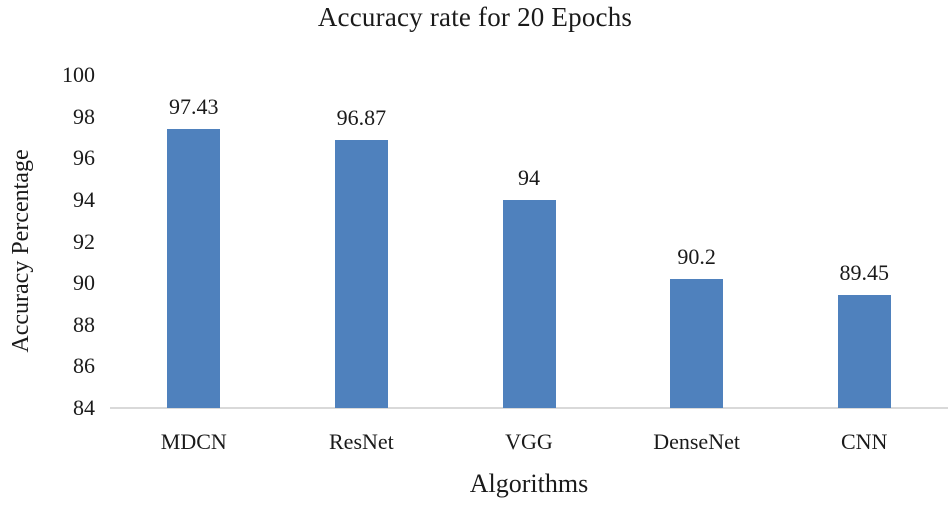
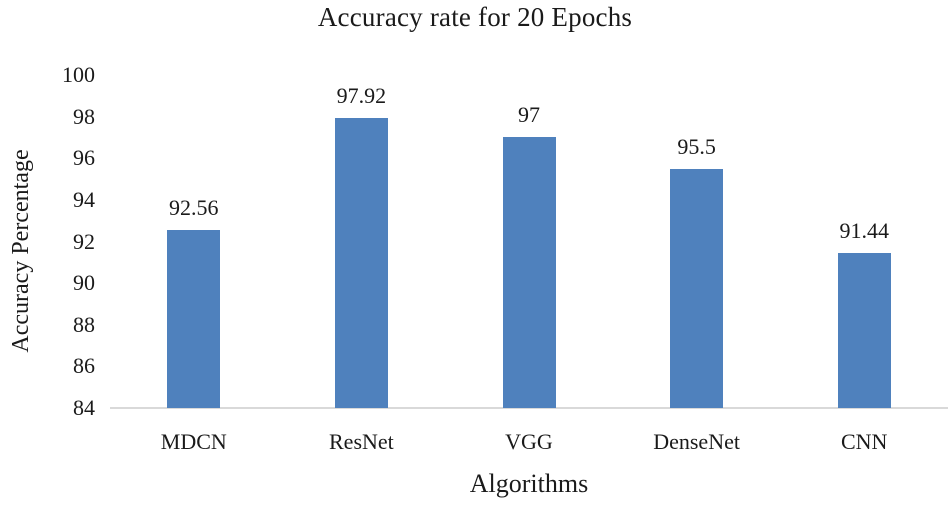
MDCN: 97.43 -> 92.56
ResNet: 96.87 -> 97.92
VGG: 94 -> 97
DenseNet: 90.2 -> 95.5
CNN: 89.45 -> 91.44
